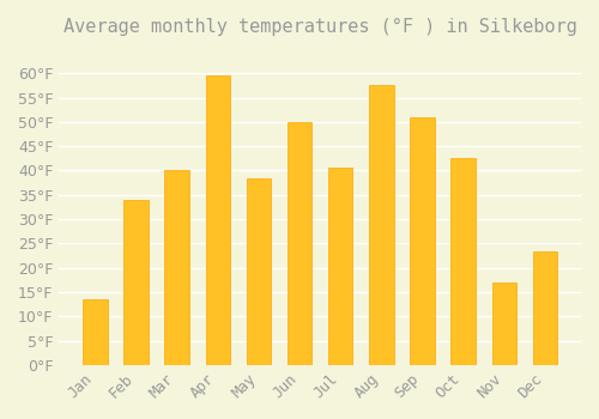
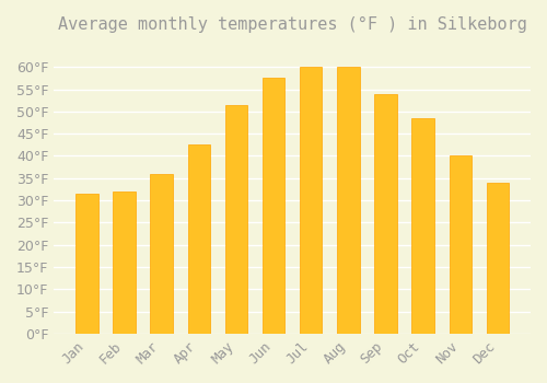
Jan: 13.5°F -> 31.5°F
Feb: 34.0°F -> 32.0°F
Mar: 40.0°F -> 36.0°F
Apr: 59.5°F -> 42.5°F
May: 38.5°F -> 51.5°F
Jun: 50.0°F -> 57.5°F
Jul: 40.5°F -> 60.0°F
Aug: 57.5°F -> 60.0°F
Sep: 51.0°F -> 54.0°F
Oct: 42.5°F -> 48.5°F
Nov: 17.0°F -> 40.0°F
Dec: 23.5°F -> 34.0°F
